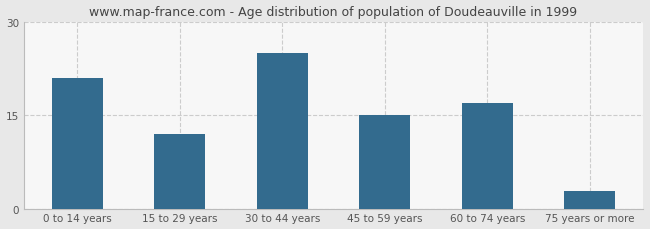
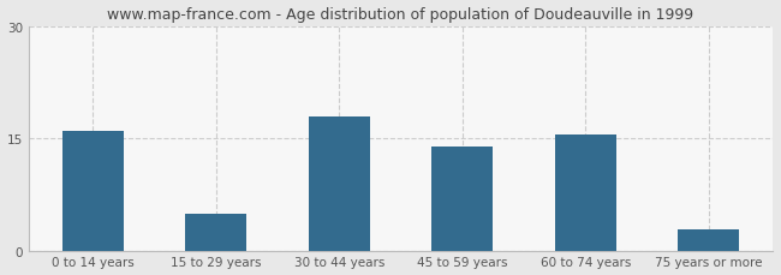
0 to 14 years: 21.0 -> 16.0
15 to 29 years: 12.0 -> 5.0
30 to 44 years: 25.0 -> 18.0
45 to 59 years: 15.0 -> 14.0
60 to 74 years: 17.0 -> 15.5
